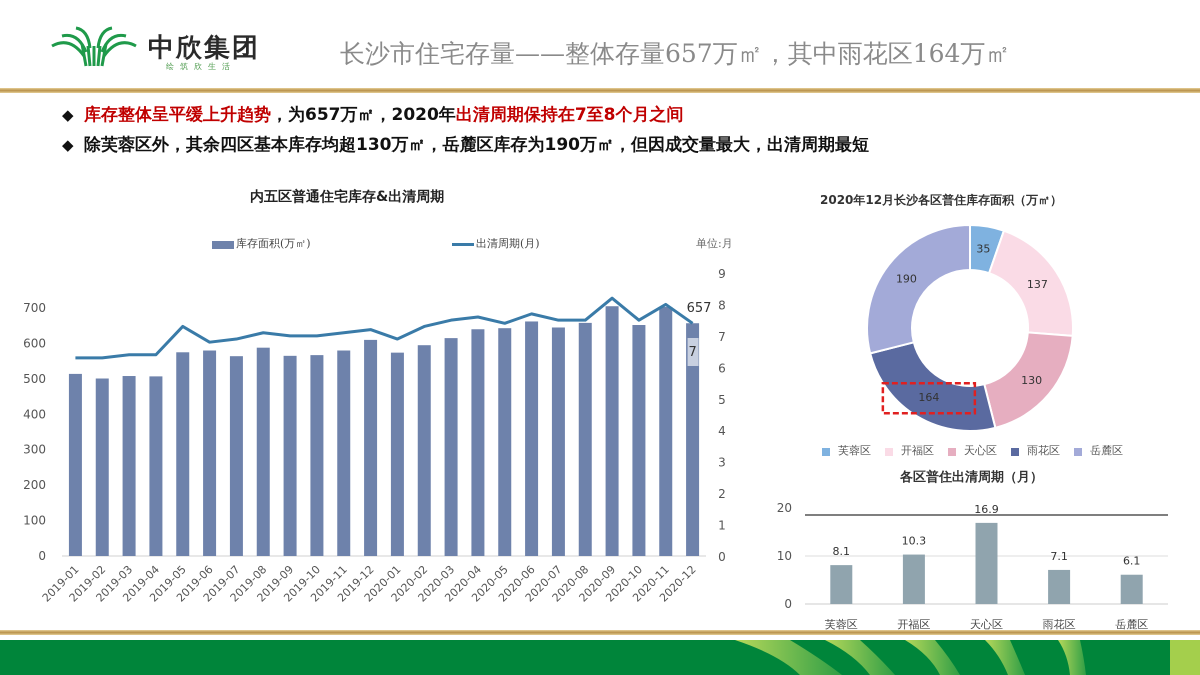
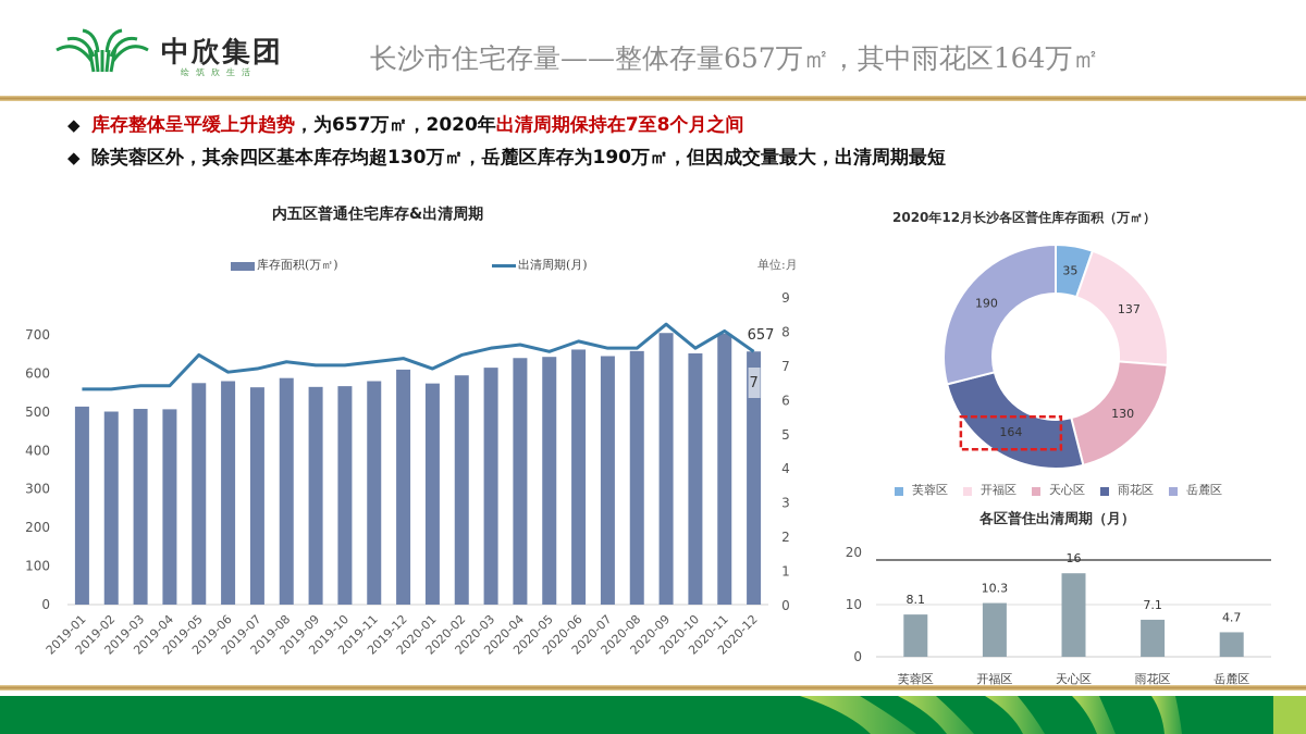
各区普住出清周期（月）/天心区: 16.9 -> 16
各区普住出清周期（月）/岳麓区: 6.1 -> 4.7
